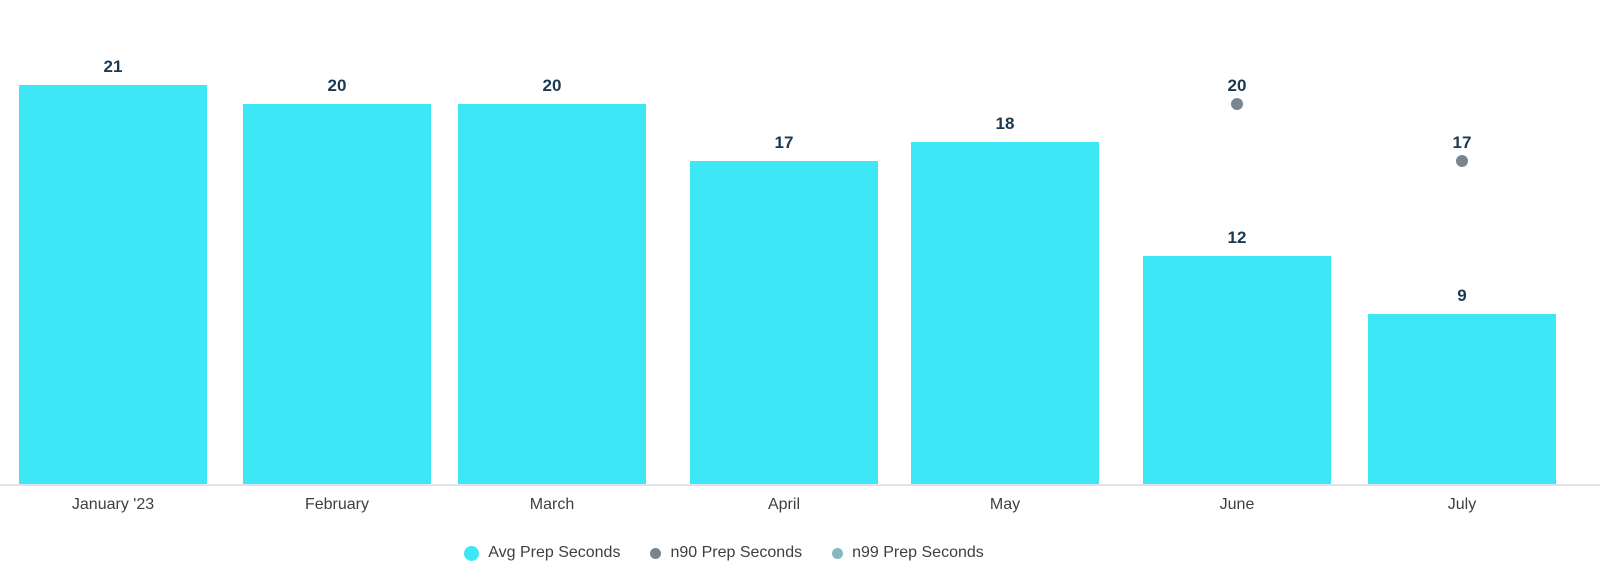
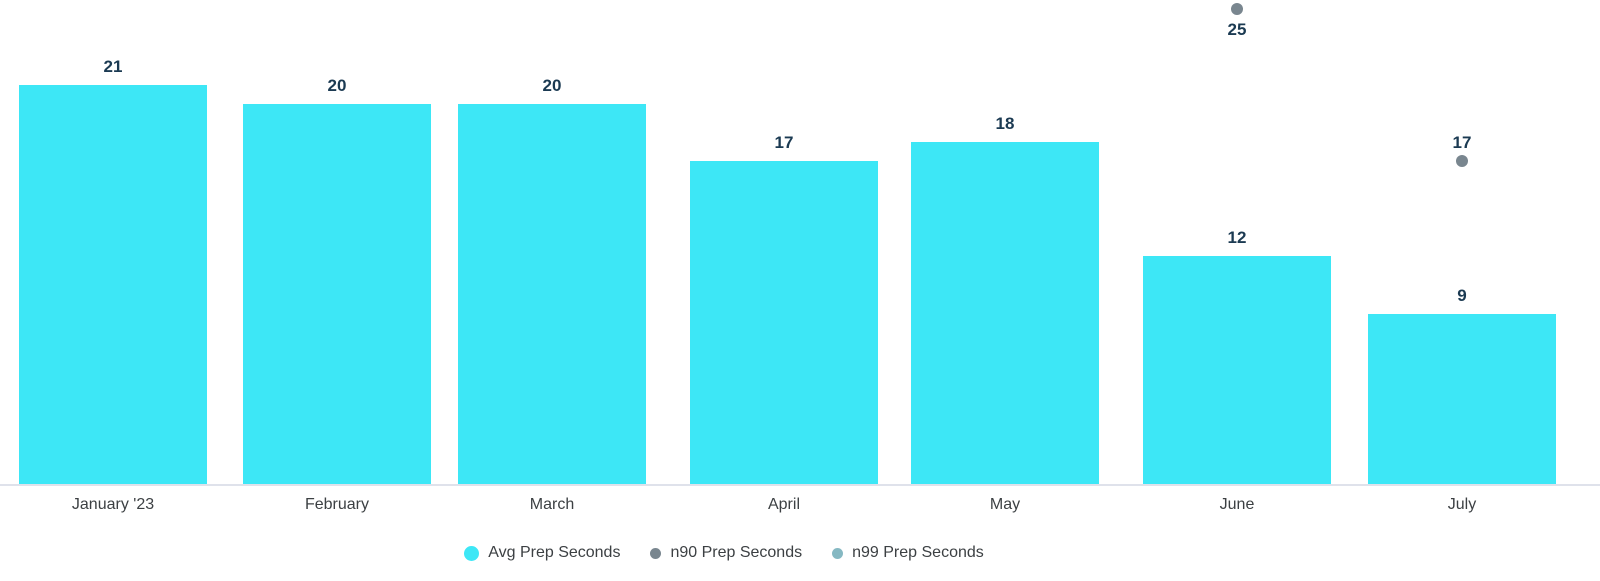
n90 Prep Seconds/June: 20 -> 25
